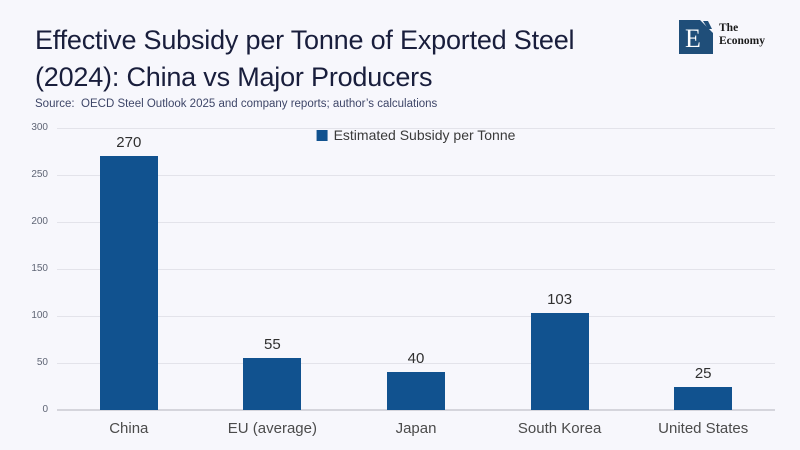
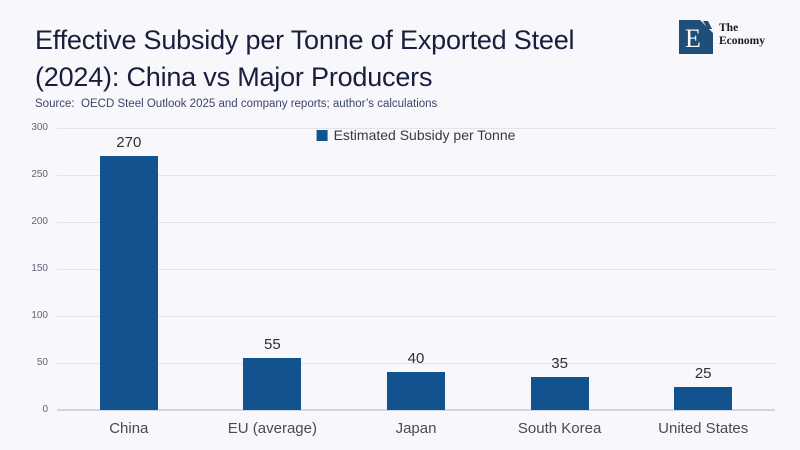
South Korea: 103 -> 35
